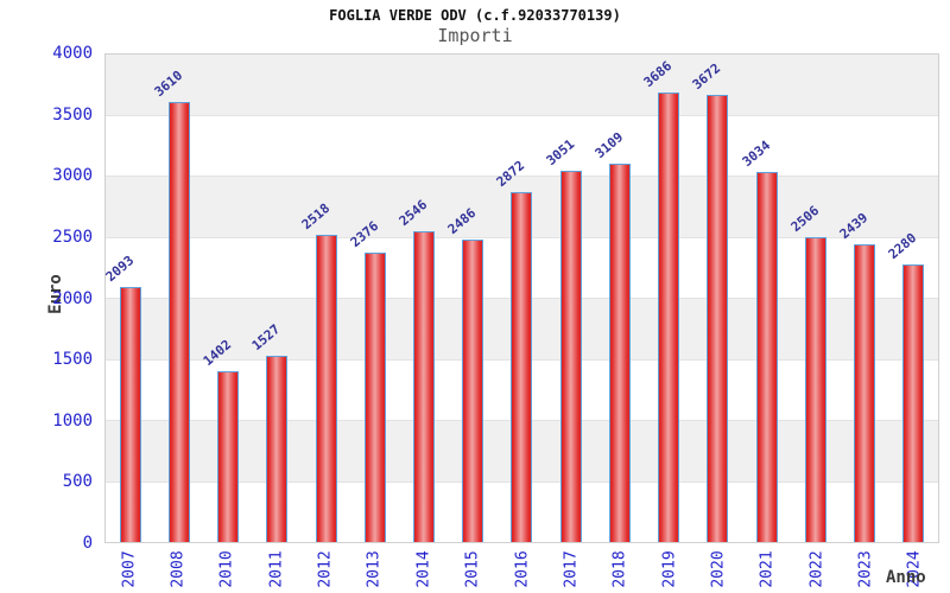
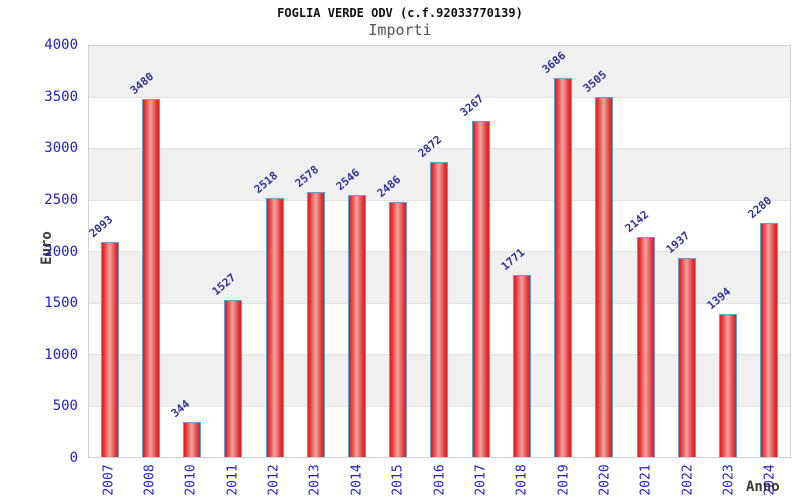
2008: 3610 -> 3480
2010: 1402 -> 344
2013: 2376 -> 2578
2017: 3051 -> 3267
2018: 3109 -> 1771
2020: 3672 -> 3505
2021: 3034 -> 2142
2022: 2506 -> 1937
2023: 2439 -> 1394
